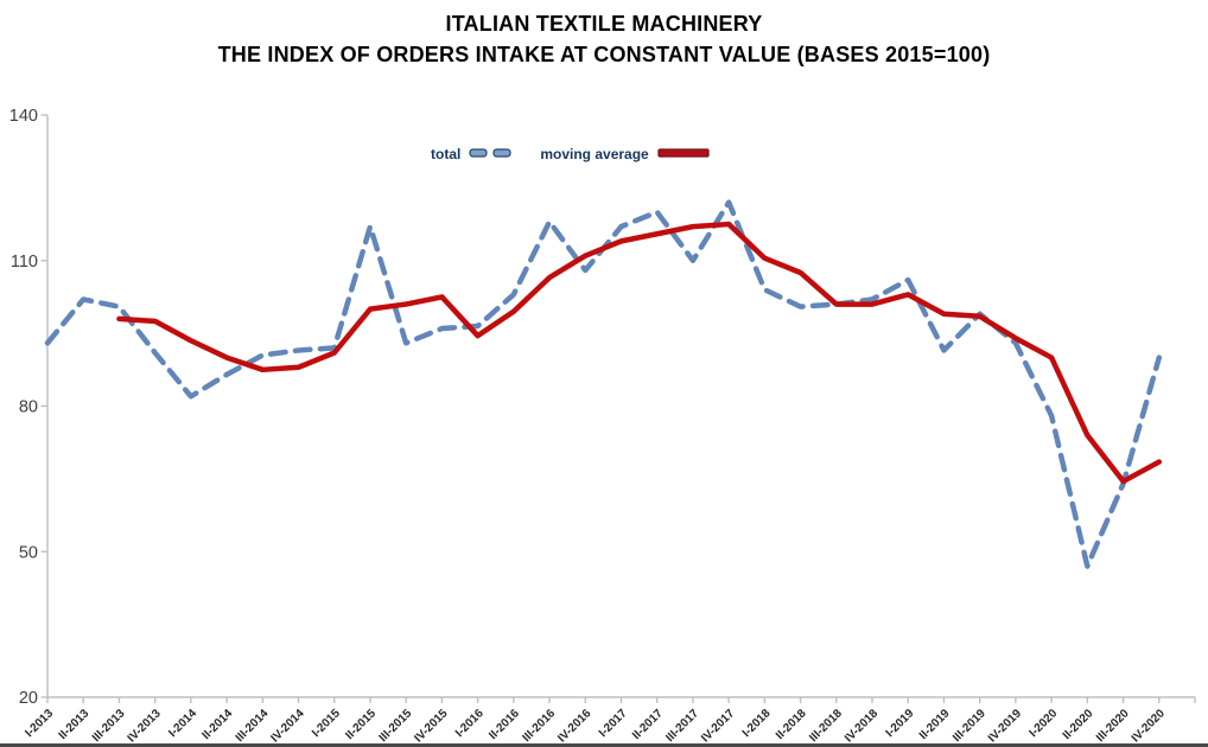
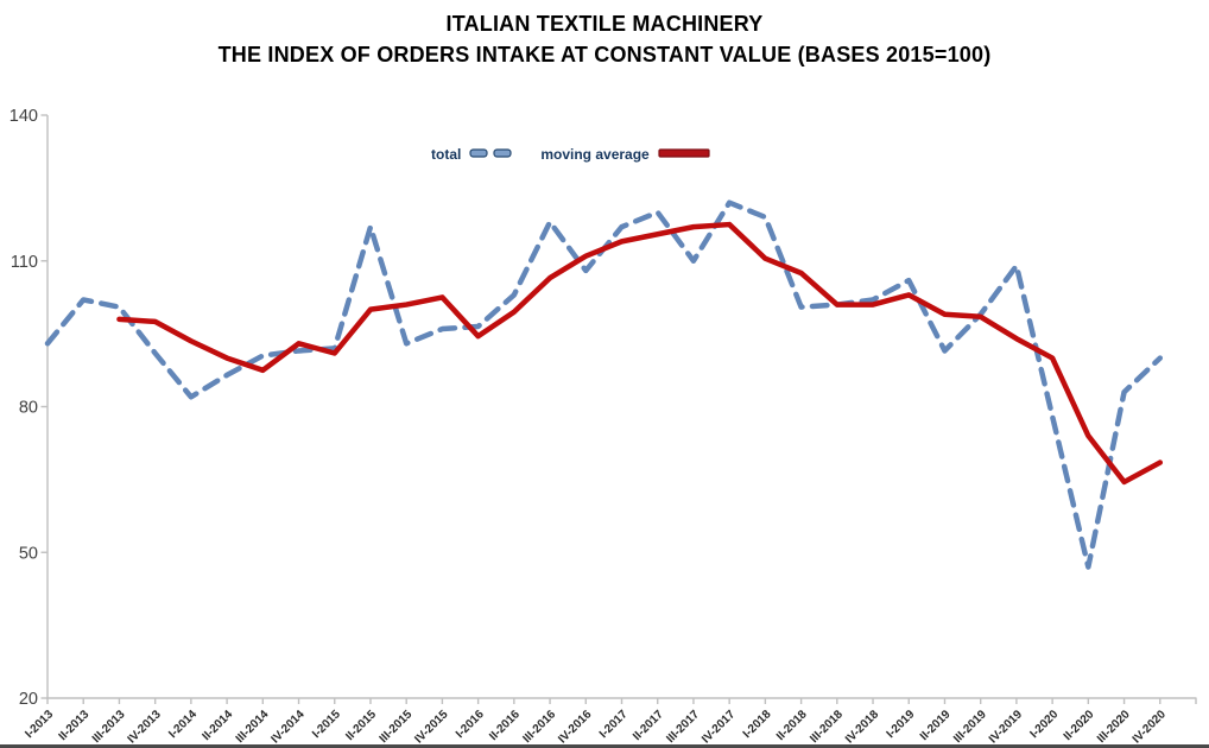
moving average/IV-2014: 88 -> 93
total/I-2018: 104 -> 119
total/IV-2019: 93 -> 109
total/III-2020: 64 -> 83
